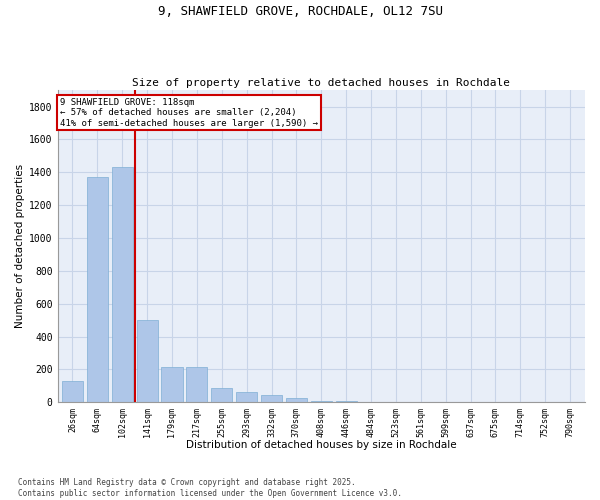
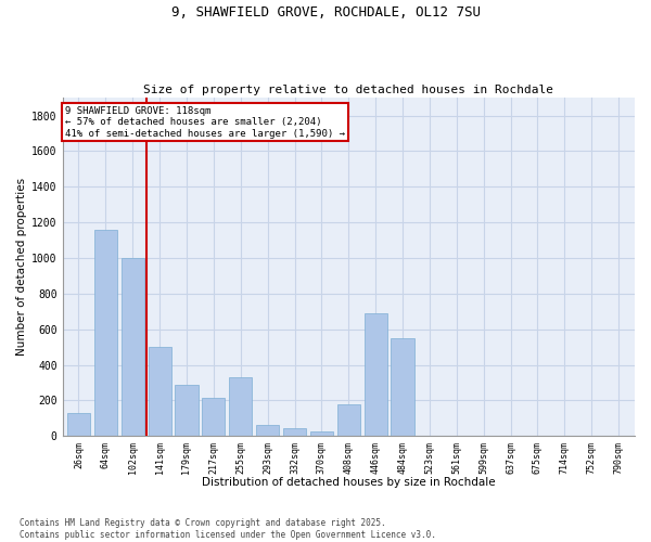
64sqm: 1370 -> 1160
102sqm: 1430 -> 1000
179sqm: 220 -> 290
255sqm: 90 -> 330
408sqm: 10 -> 180
446sqm: 10 -> 690
484sqm: 0 -> 550
